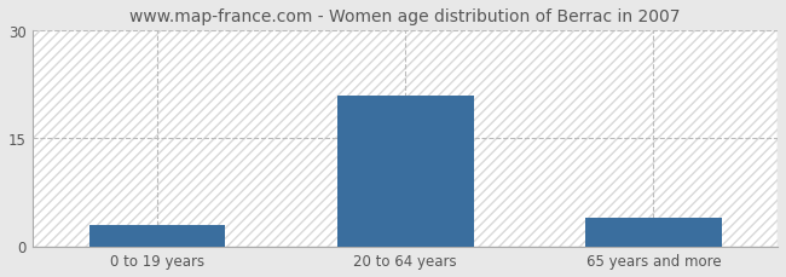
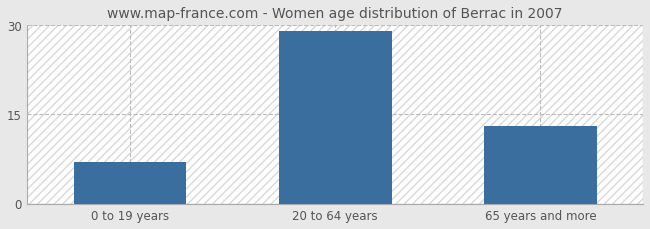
0 to 19 years: 3 -> 7
20 to 64 years: 21 -> 29
65 years and more: 4 -> 13
